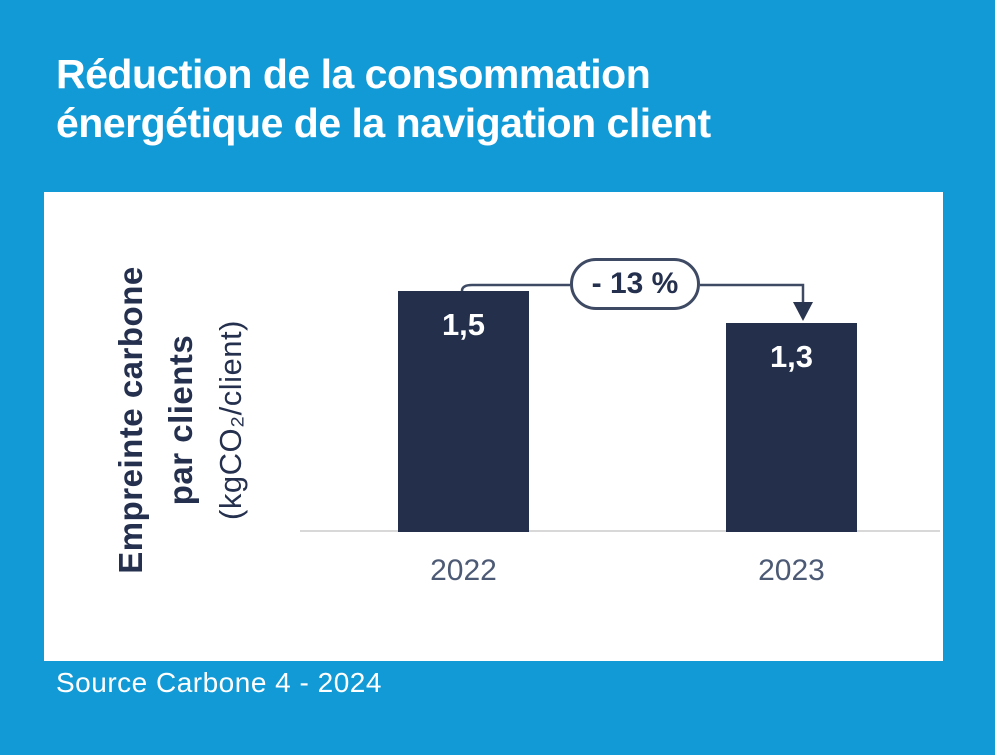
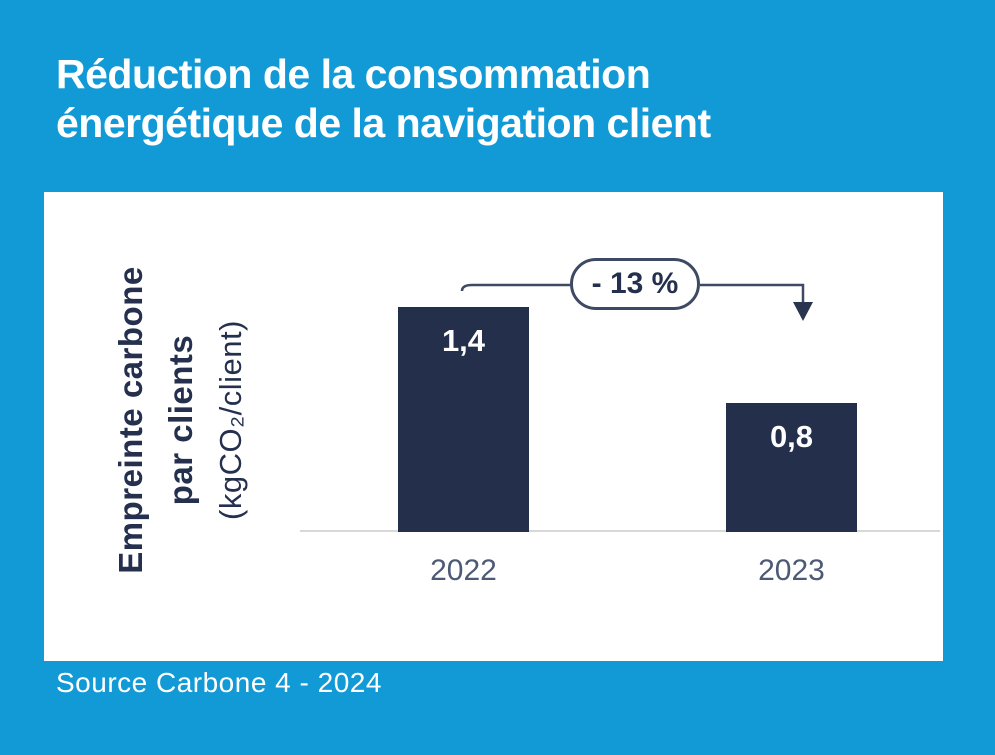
2022: 1,5 -> 1,4
2023: 1,3 -> 0,8
